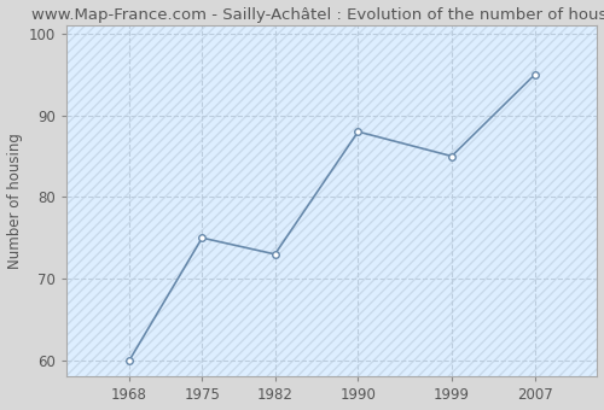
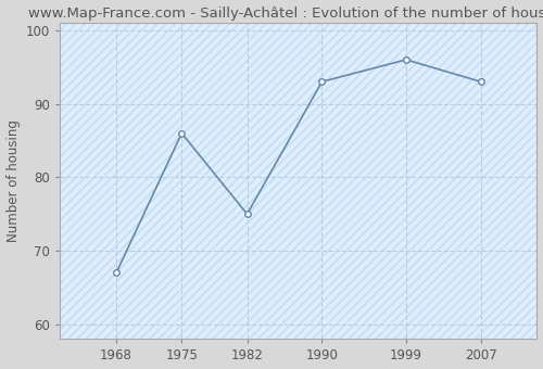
1968: 60 -> 67
1975: 75 -> 86
1982: 73 -> 75
1990: 88 -> 93
1999: 85 -> 96
2007: 95 -> 93
